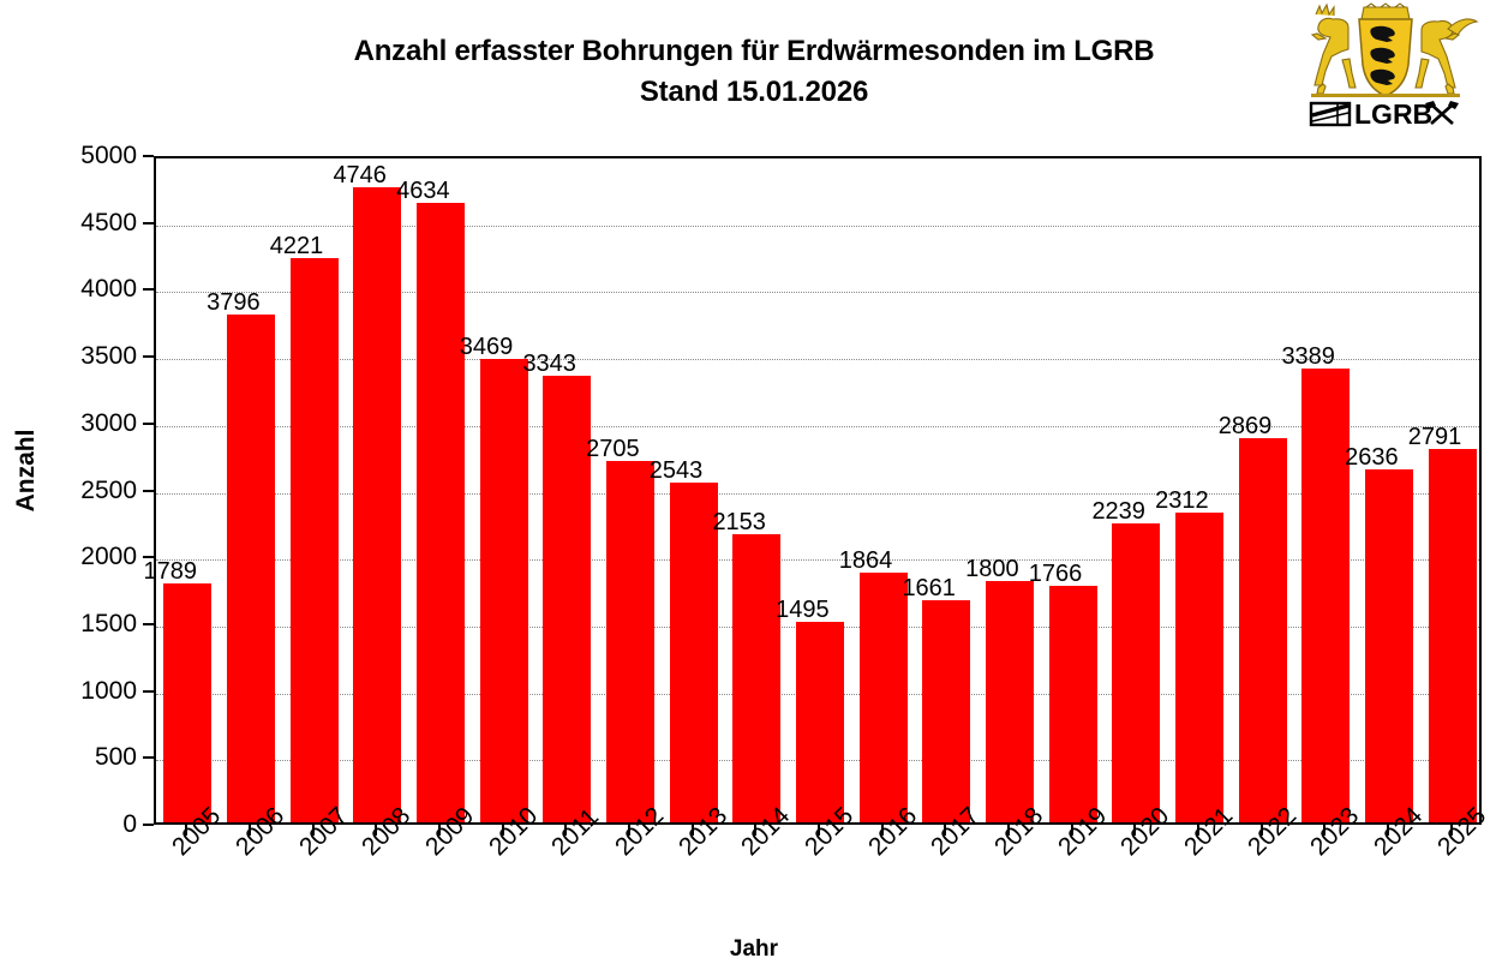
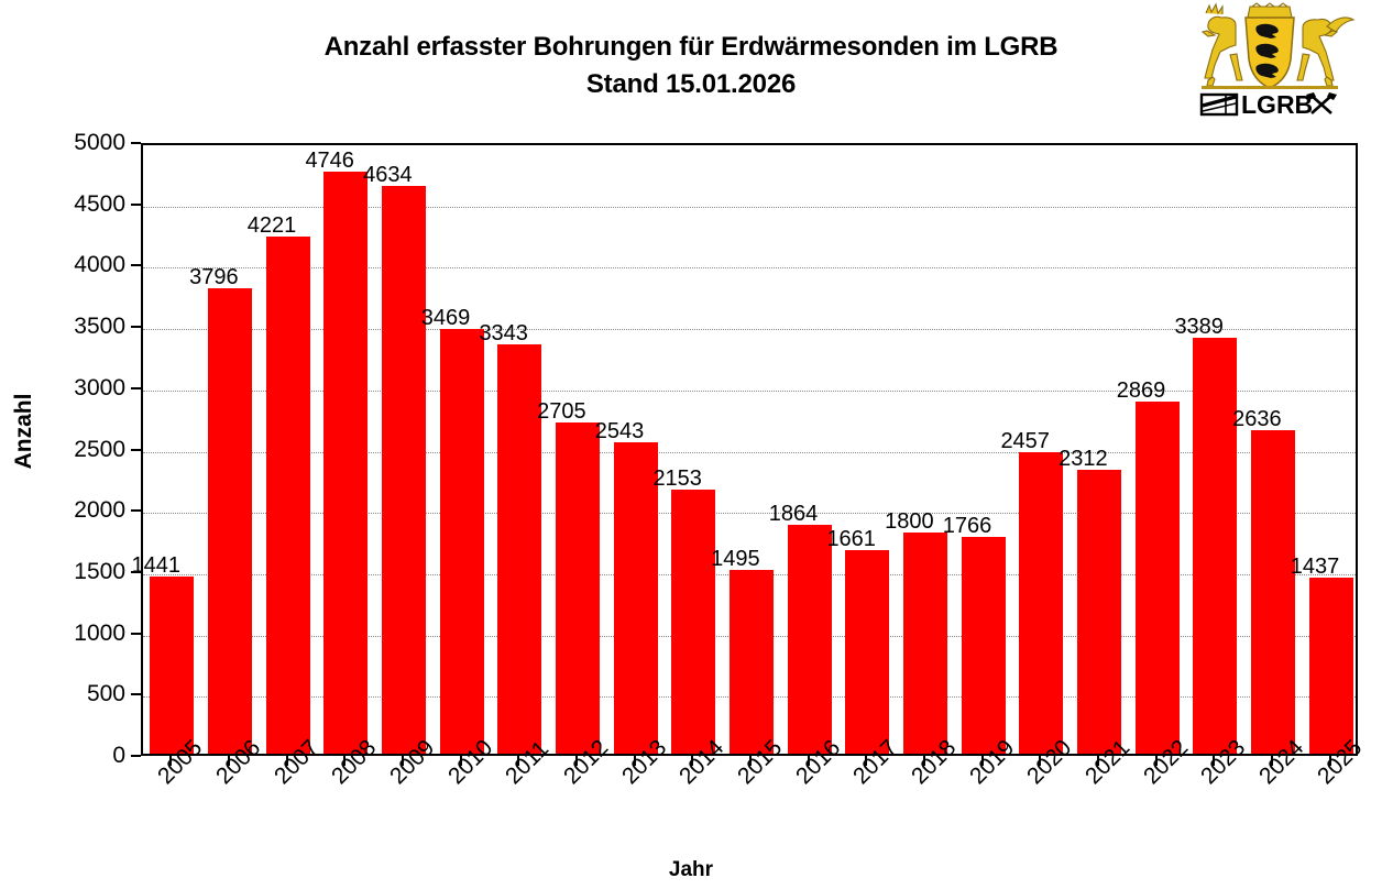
2005: 1789 -> 1441
2020: 2239 -> 2457
2025: 2791 -> 1437
